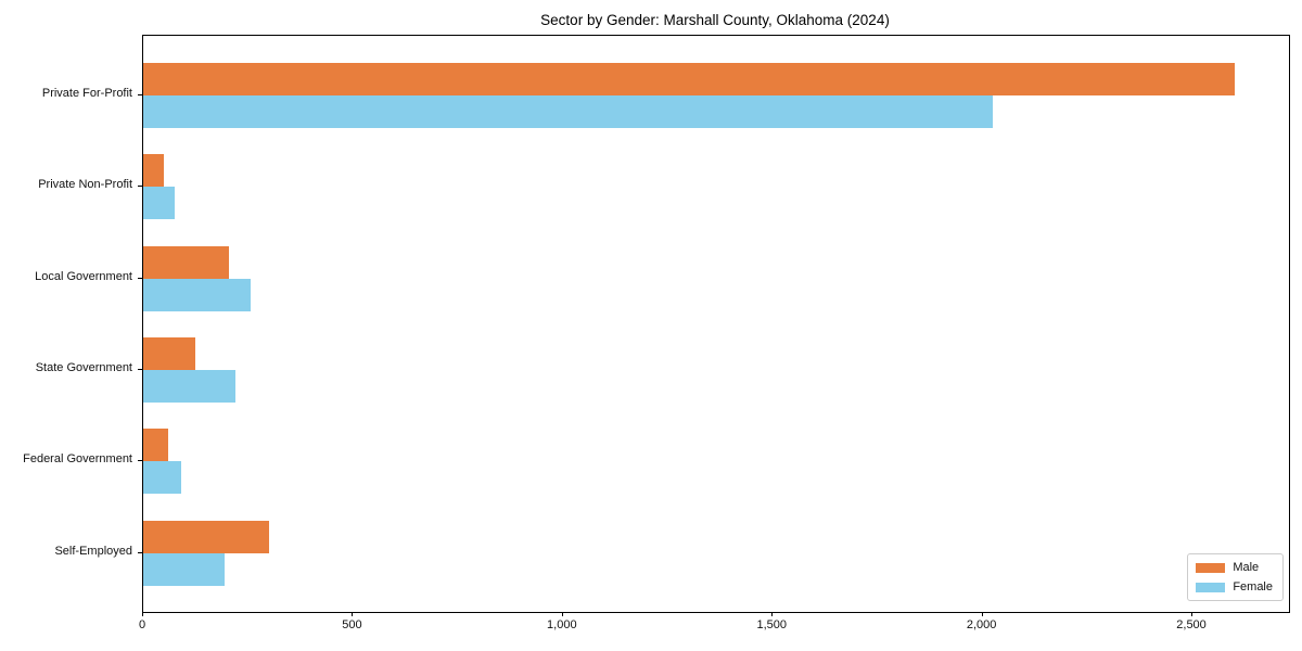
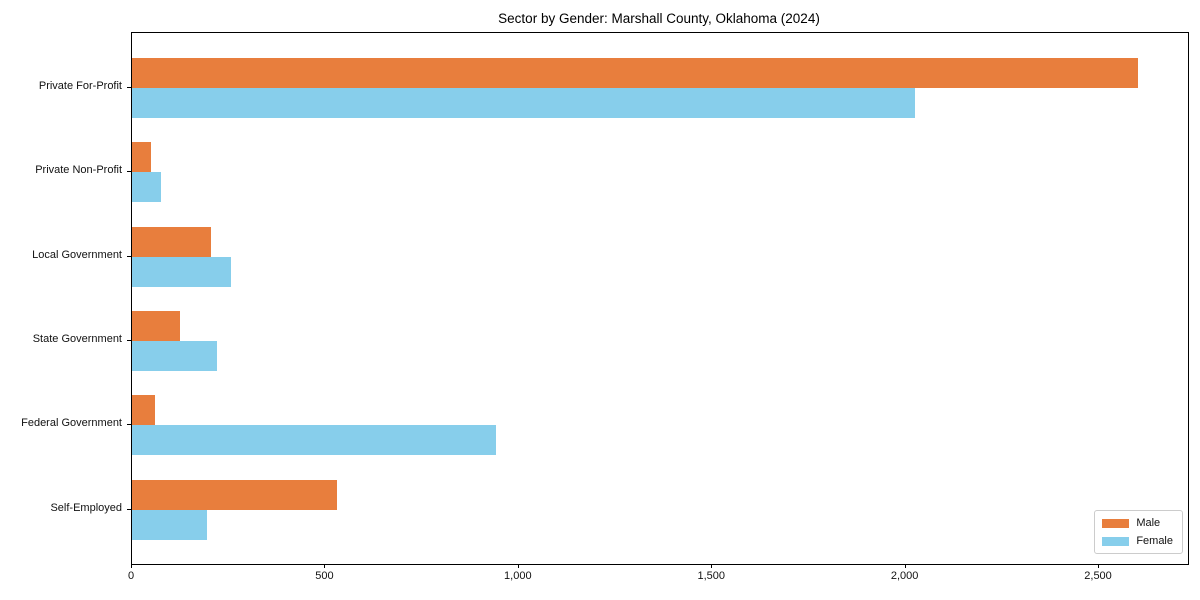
Female/Federal Government: 90 -> 940
Male/Self-Employed: 300 -> 530
